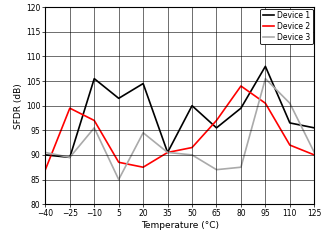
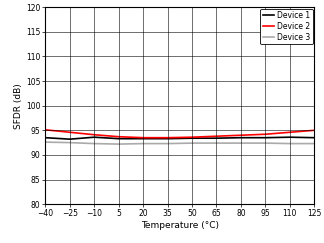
Device 1/−40: 90.0 -> 93.5
Device 2/−40: 87.0 -> 95.1
Device 3/−40: 90.5 -> 92.6
Device 1/−25: 89.5 -> 93.2
Device 2/−25: 99.5 -> 94.6
Device 3/−25: 89.5 -> 92.5
Device 1/−10: 105.5 -> 93.6
Device 2/−10: 97.0 -> 94.1
Device 3/−10: 95.5 -> 92.3
Device 1/5: 101.5 -> 93.3
Device 2/5: 88.5 -> 93.7
Device 3/5: 85.0 -> 92.2
Device 1/20: 104.5 -> 93.3
Device 2/20: 87.5 -> 93.5
Device 3/20: 94.5 -> 92.3
Device 1/35: 90.5 -> 93.3
Device 2/35: 90.5 -> 93.5
Device 3/35: 90.5 -> 92.3
Device 1/50: 100.0 -> 93.4
Device 2/50: 91.5 -> 93.6
Device 3/50: 90.0 -> 92.4
Device 1/65: 95.5 -> 93.4
Device 2/65: 97.0 -> 93.8
Device 3/65: 87.0 -> 92.4
Device 1/80: 99.5 -> 93.5
Device 2/80: 104.0 -> 94.0
Device 3/80: 87.5 -> 92.4
Device 1/95: 108.0 -> 93.5
Device 2/95: 100.5 -> 94.2
Device 3/95: 105.5 -> 92.4
Device 1/110: 96.5 -> 93.6
Device 2/110: 92.0 -> 94.6
Device 3/110: 100.5 -> 92.3
Device 1/125: 95.5 -> 93.5
Device 2/125: 90.0 -> 95.0
Device 3/125: 90.5 -> 92.3
